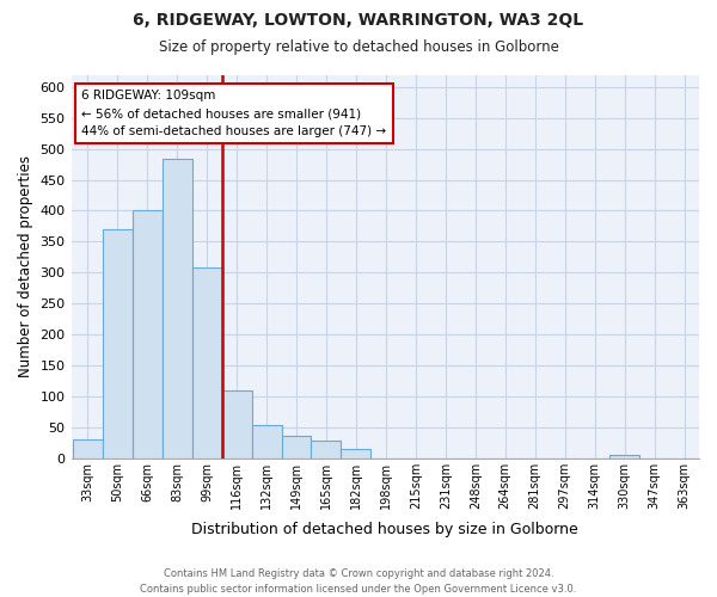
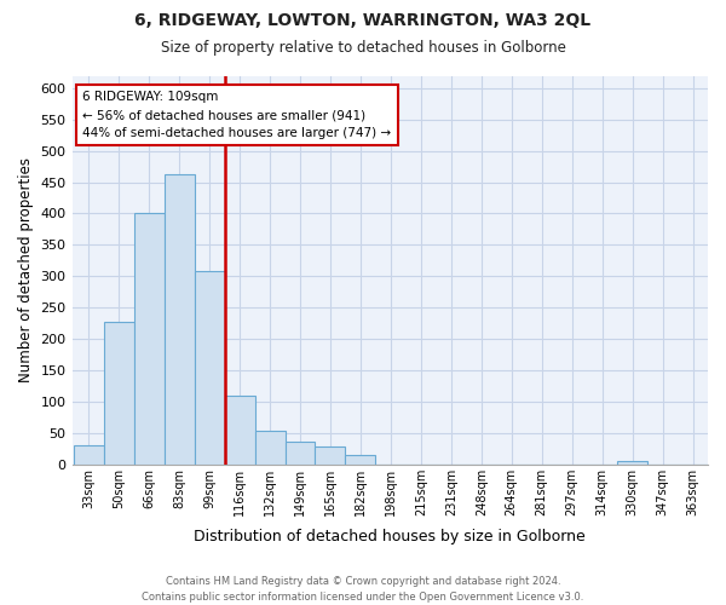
50sqm: 370 -> 228
83sqm: 484 -> 463
